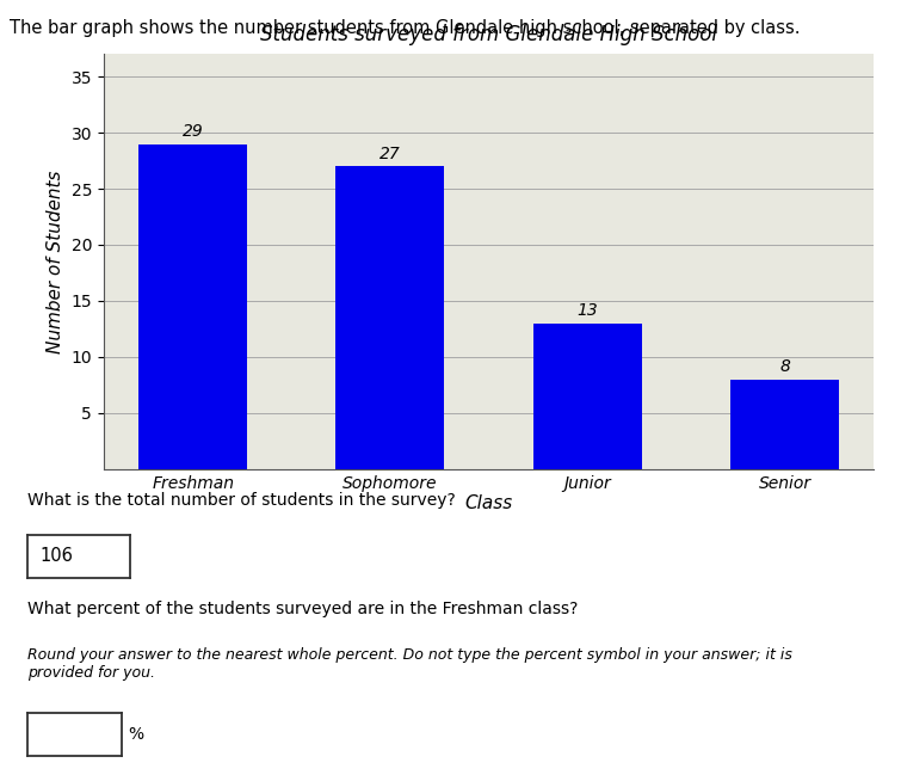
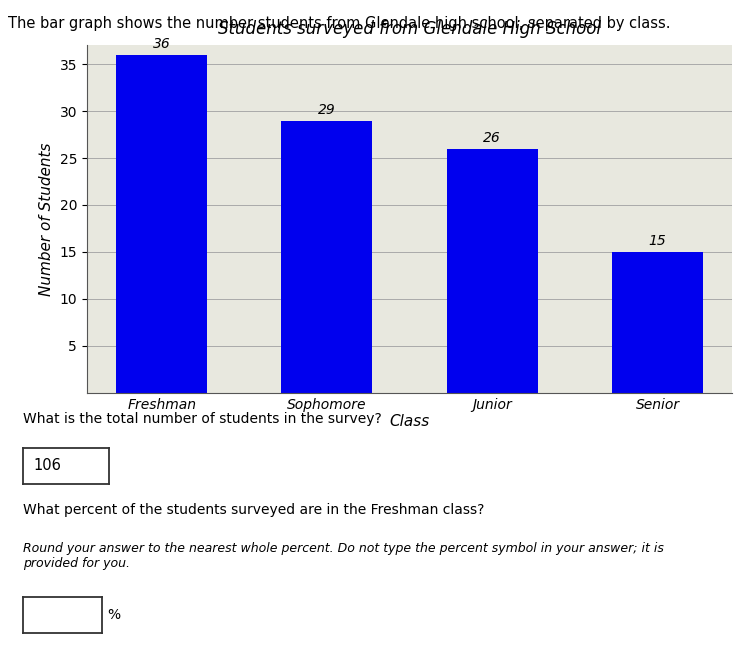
Freshman: 29 -> 36
Sophomore: 27 -> 29
Junior: 13 -> 26
Senior: 8 -> 15
